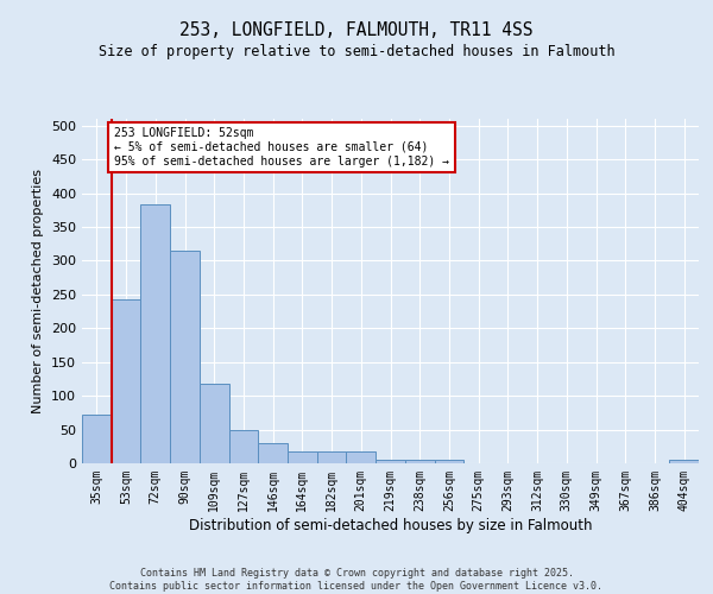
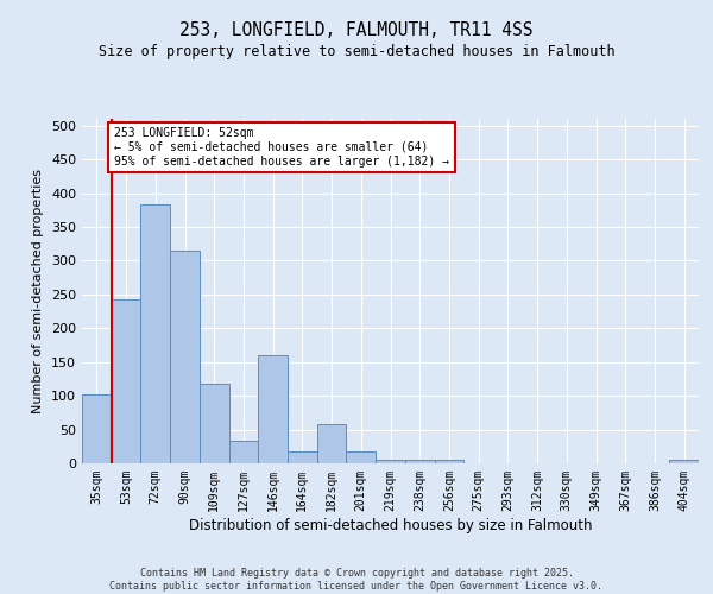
35sqm: 72 -> 102
127sqm: 50 -> 34
146sqm: 30 -> 160
182sqm: 17 -> 58
